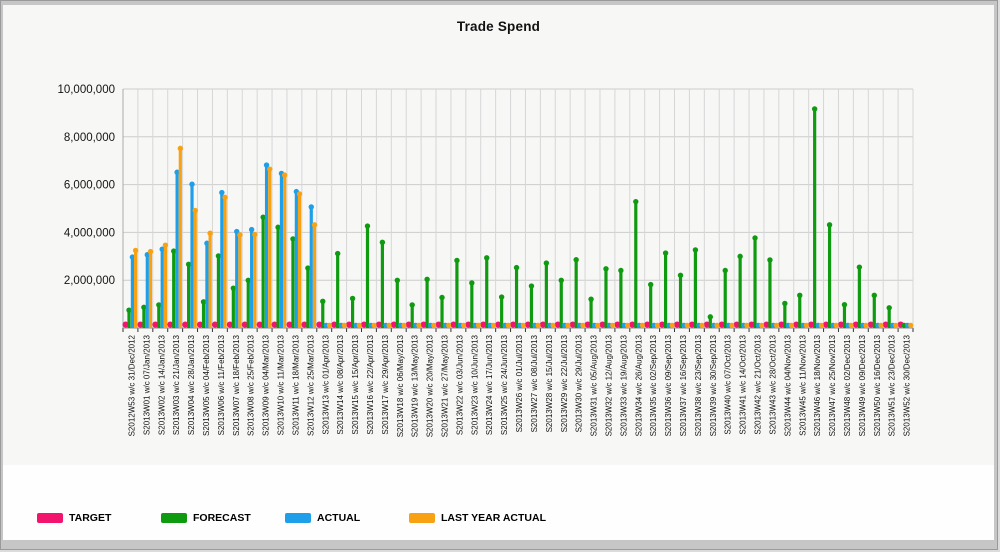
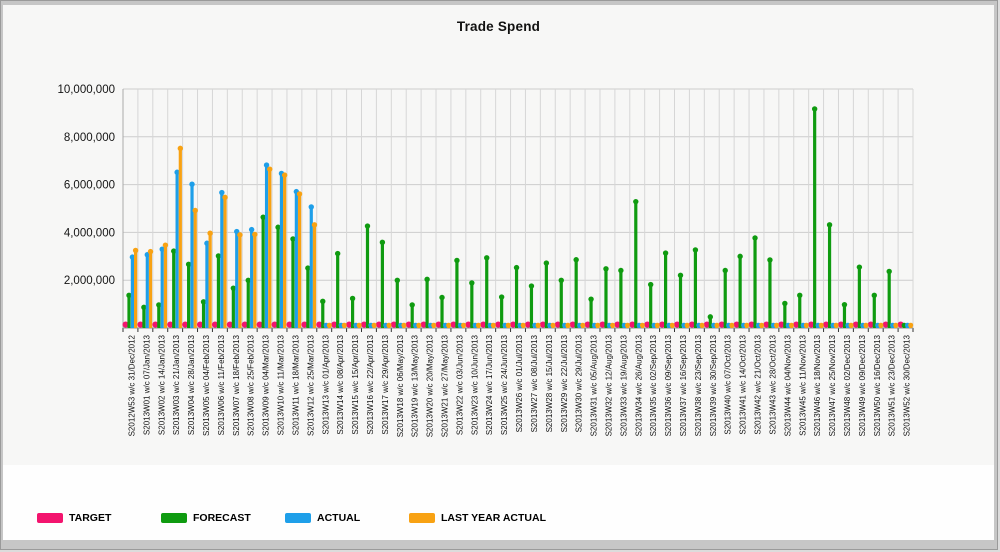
FORECAST/S2012W53 w/c 31/Dec/2012: 800000 -> 1400000
FORECAST/S2013W51 w/c 23/Dec/2013: 900000 -> 2400000
